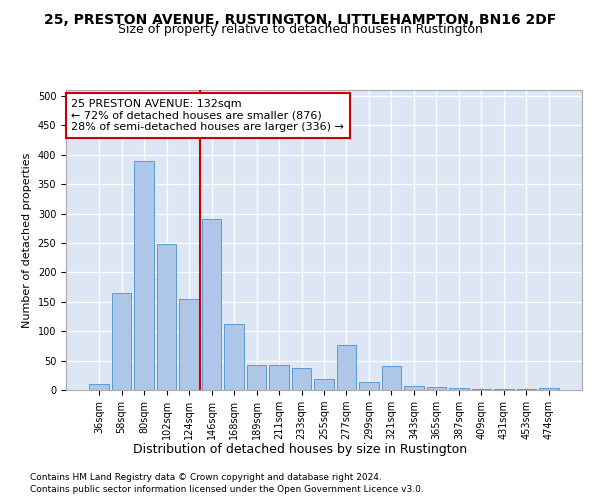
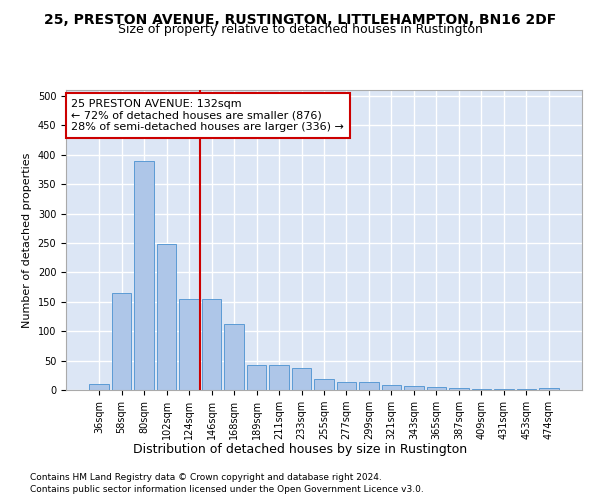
146sqm: 290 -> 155
277sqm: 76 -> 14
321sqm: 40 -> 8
